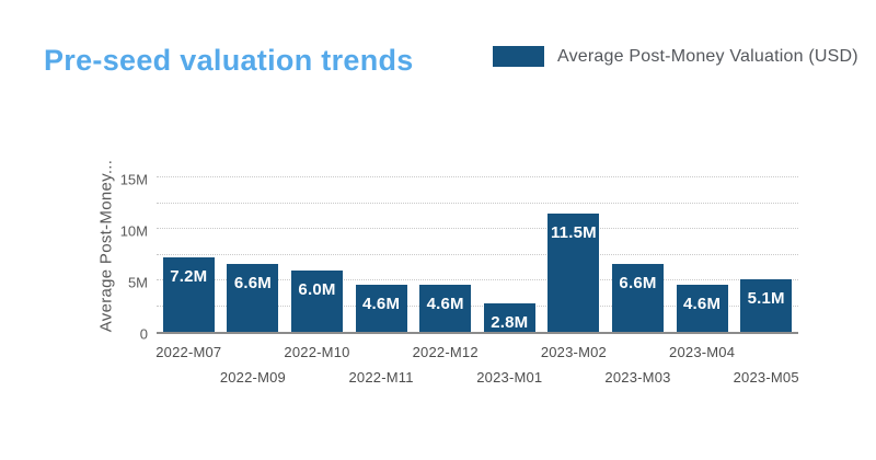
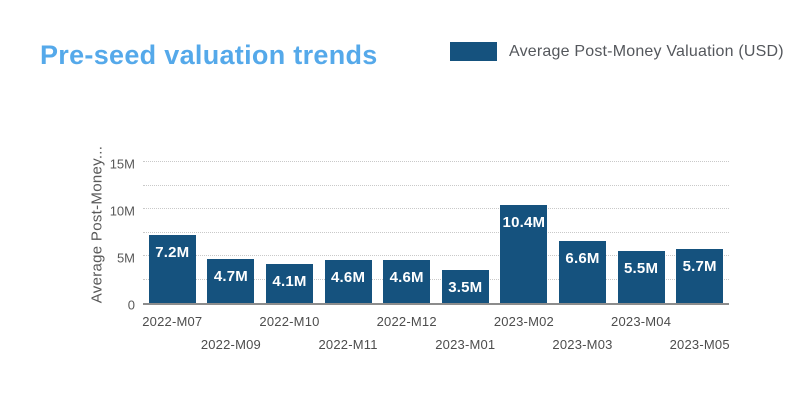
2022-M09: 6.6M -> 4.7M
2022-M10: 6.0M -> 4.1M
2023-M01: 2.8M -> 3.5M
2023-M02: 11.5M -> 10.4M
2023-M04: 4.6M -> 5.5M
2023-M05: 5.1M -> 5.7M
